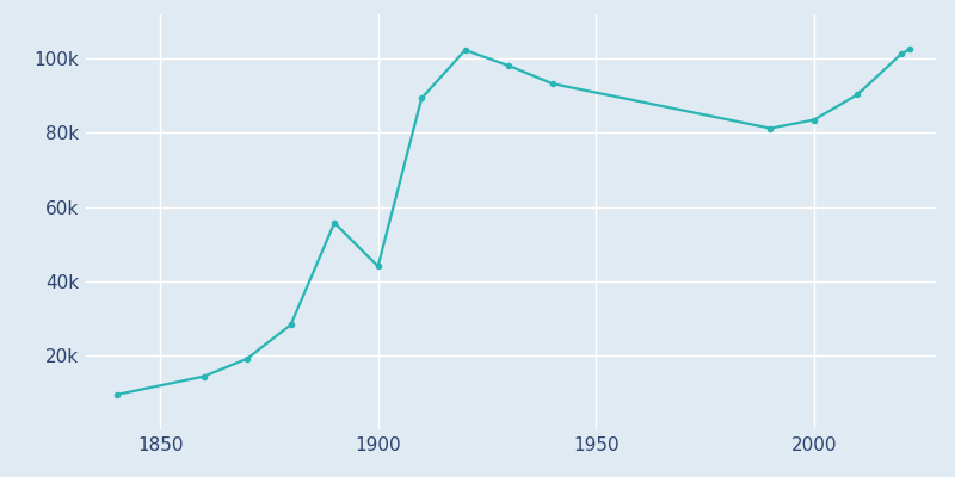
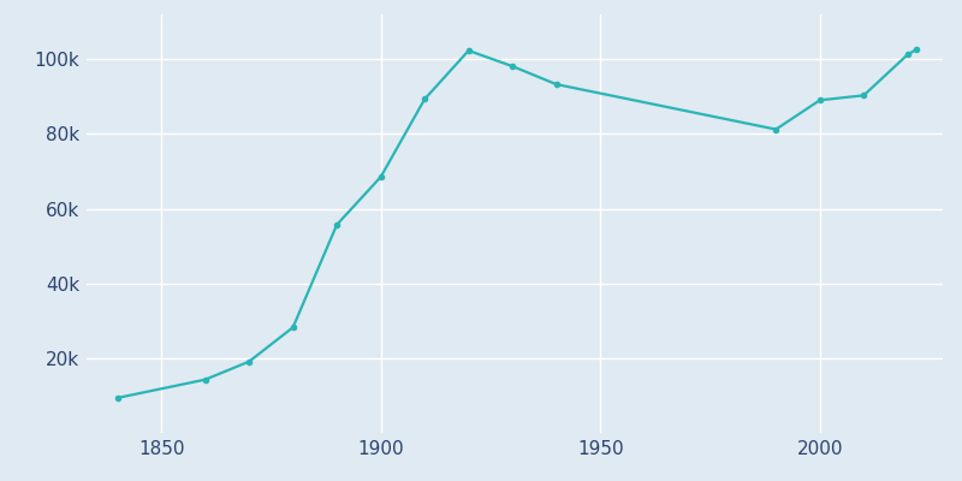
1900: 44.0k -> 68.5k
2000: 83.5k -> 89.0k
